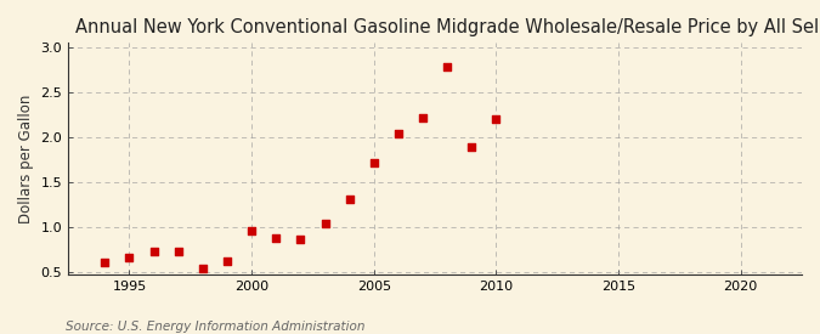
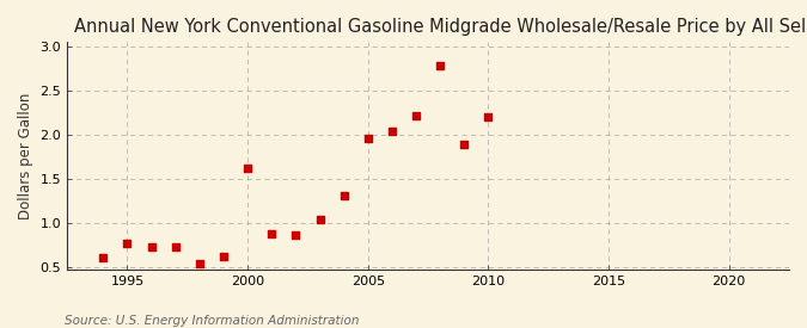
1995: 0.67 -> 0.78
2000: 0.97 -> 1.62
2005: 1.72 -> 1.96
